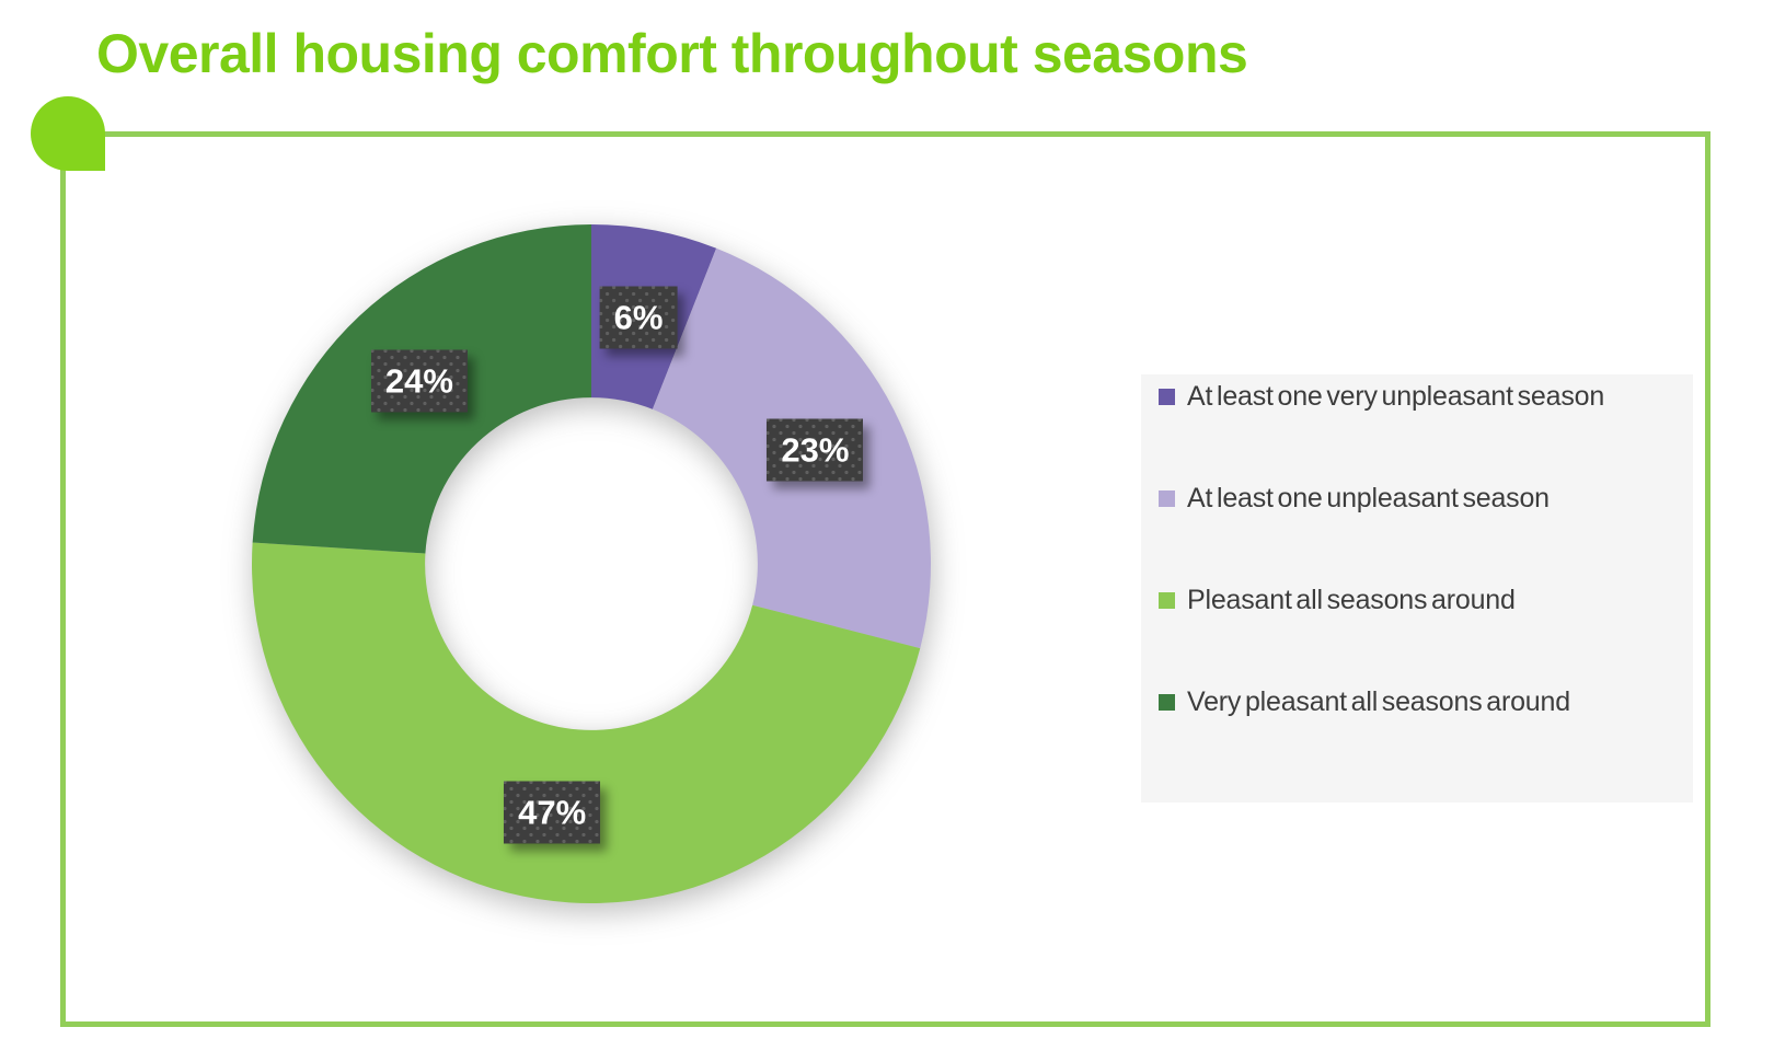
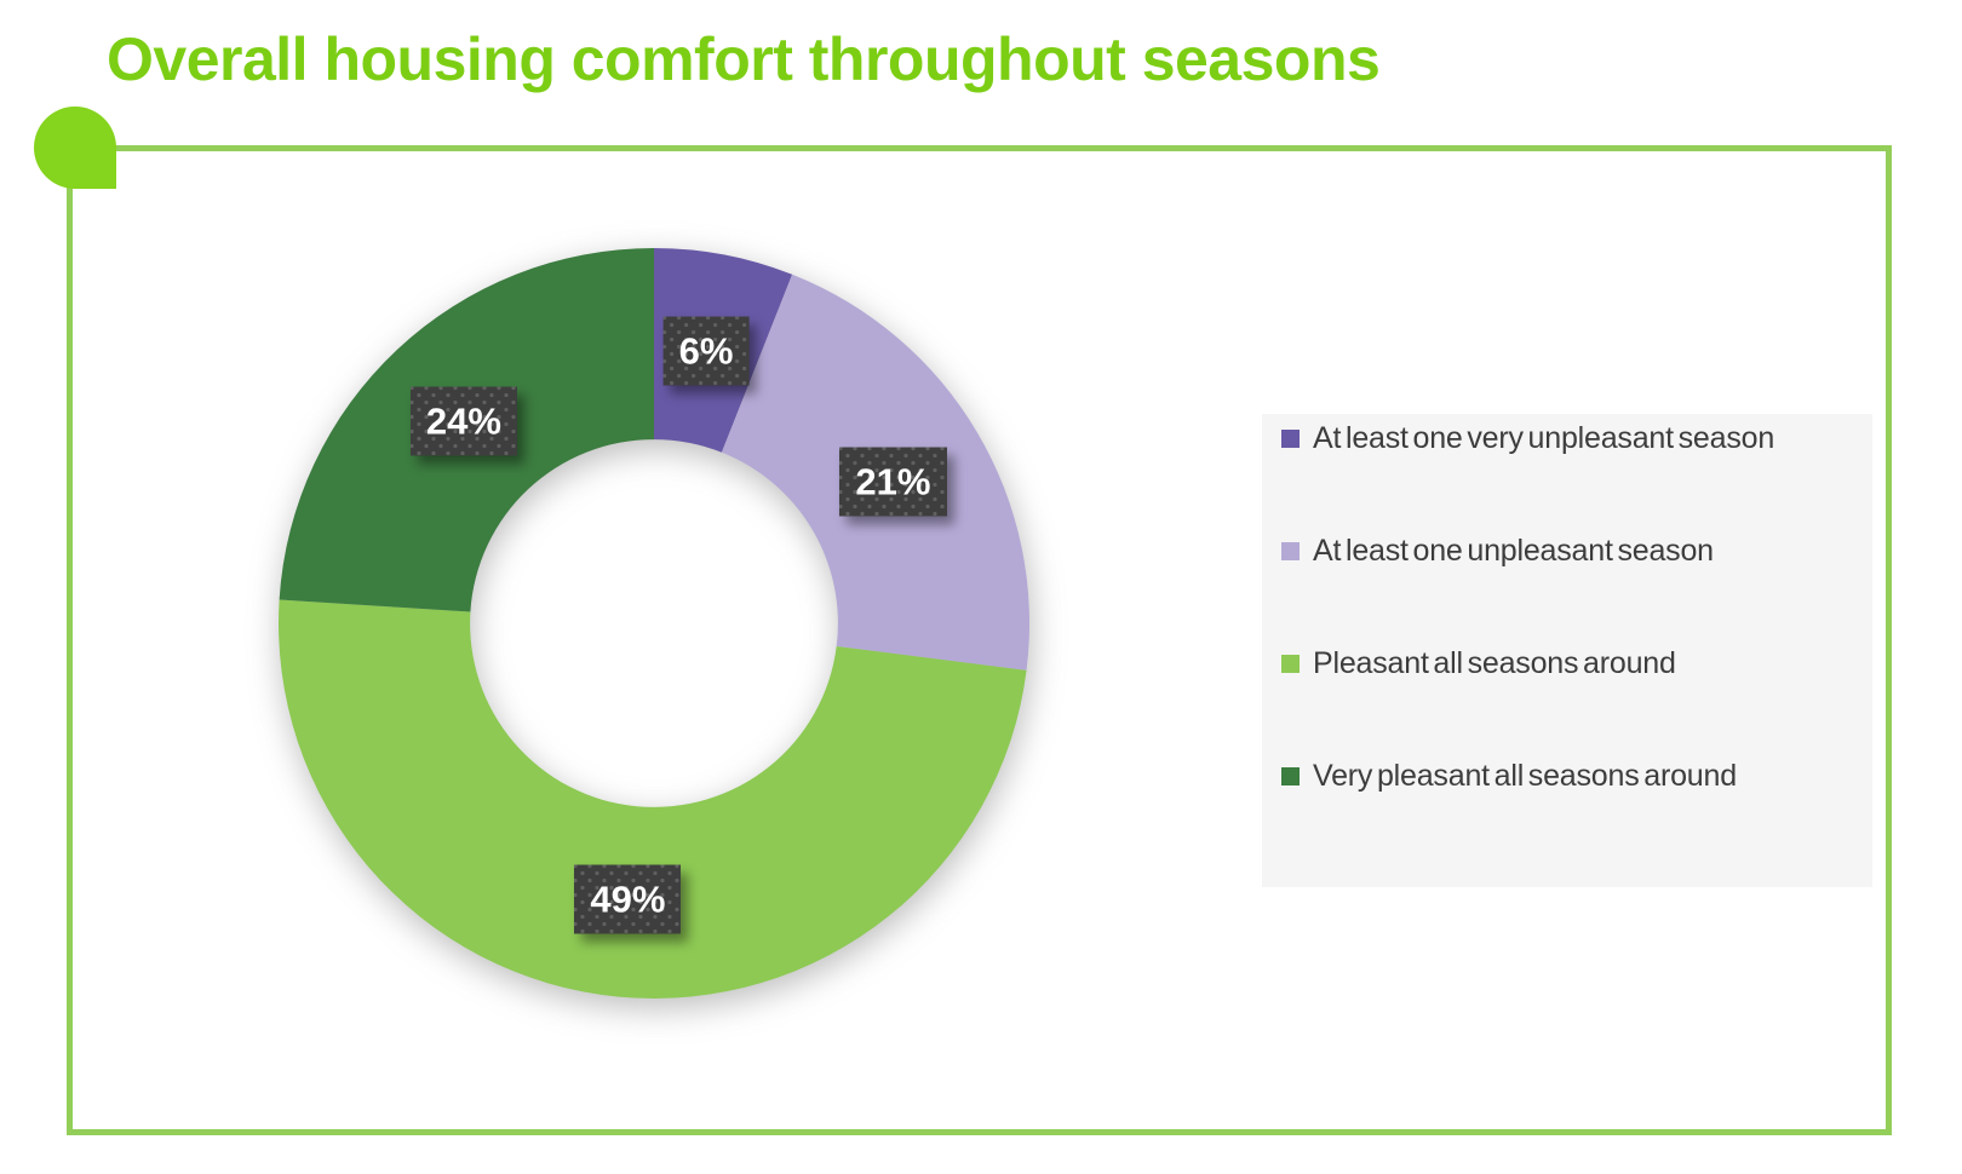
At least one unpleasant season: 23% -> 21%
Pleasant all seasons around: 47% -> 49%
